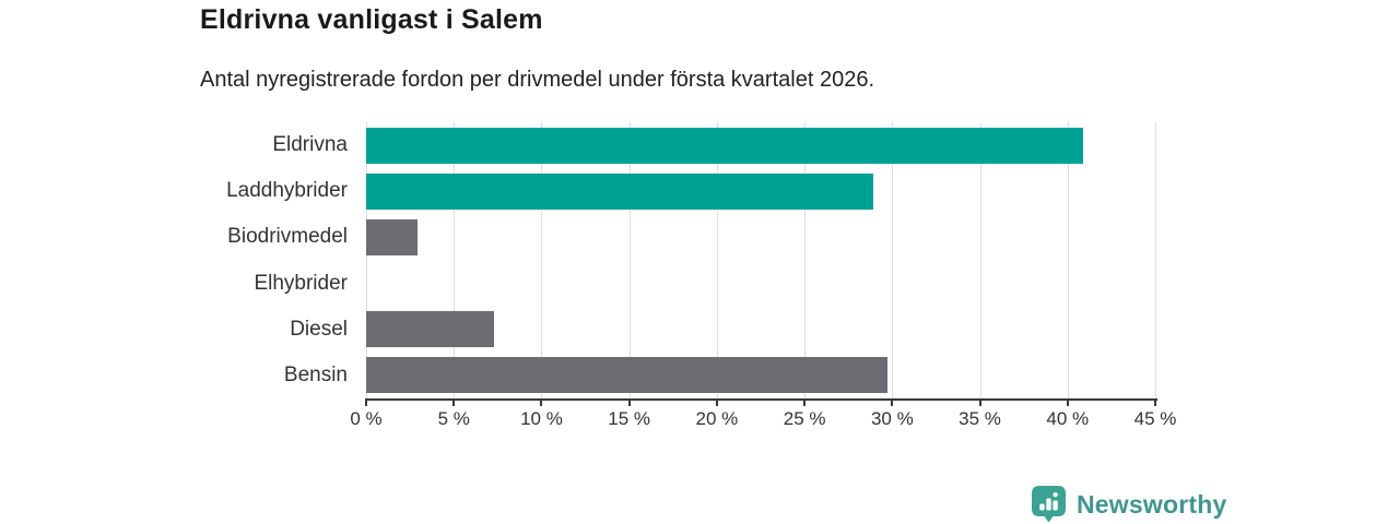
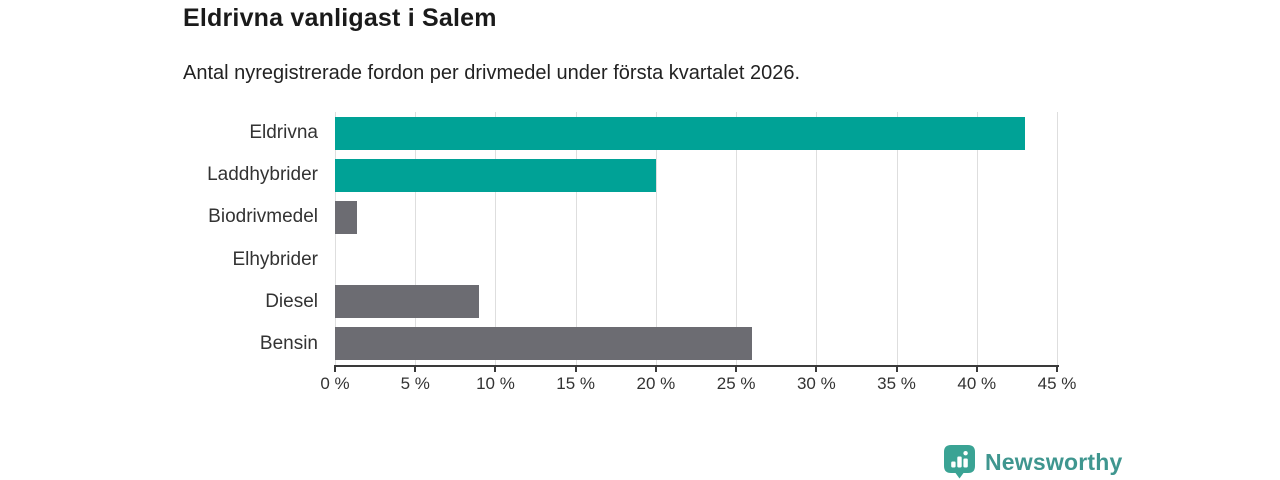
Eldrivna: 40.9% -> 43.0%
Laddhybrider: 28.9% -> 20.0%
Biodrivmedel: 2.9% -> 1.4%
Diesel: 7.3% -> 9.0%
Bensin: 29.7% -> 26.0%
